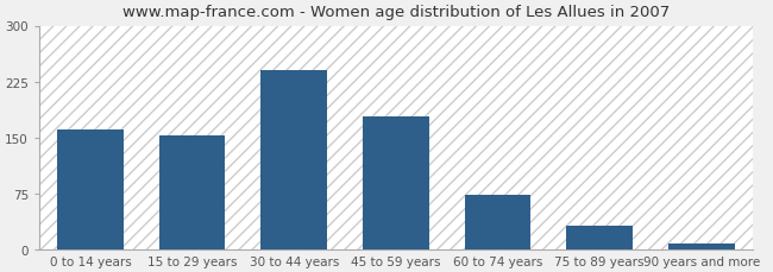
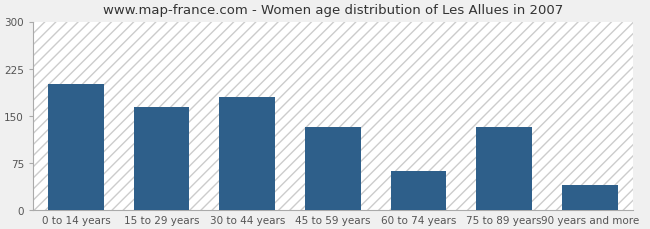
0 to 14 years: 160 -> 200
15 to 29 years: 152 -> 164
30 to 44 years: 240 -> 180
45 to 59 years: 178 -> 132
60 to 74 years: 73 -> 62
75 to 89 years: 32 -> 132
90 years and more: 8 -> 40
